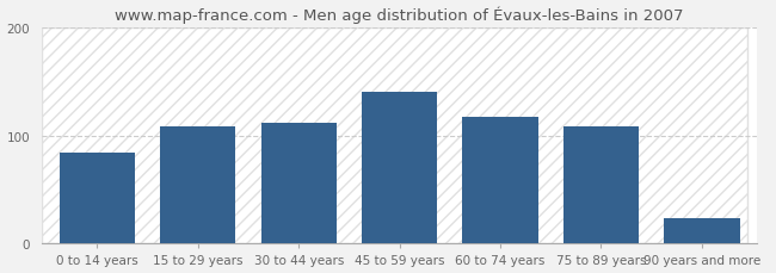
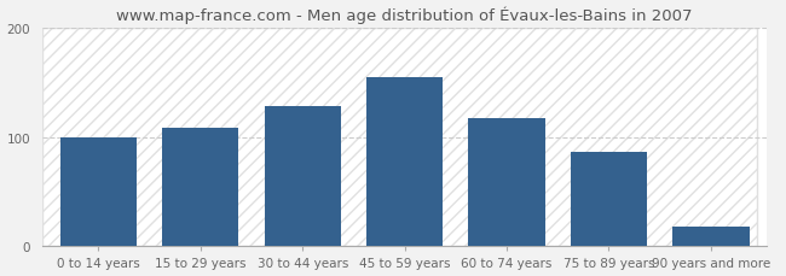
0 to 14 years: 84 -> 100
30 to 44 years: 112 -> 128
45 to 59 years: 140 -> 155
75 to 89 years: 108 -> 87
90 years and more: 24 -> 18
